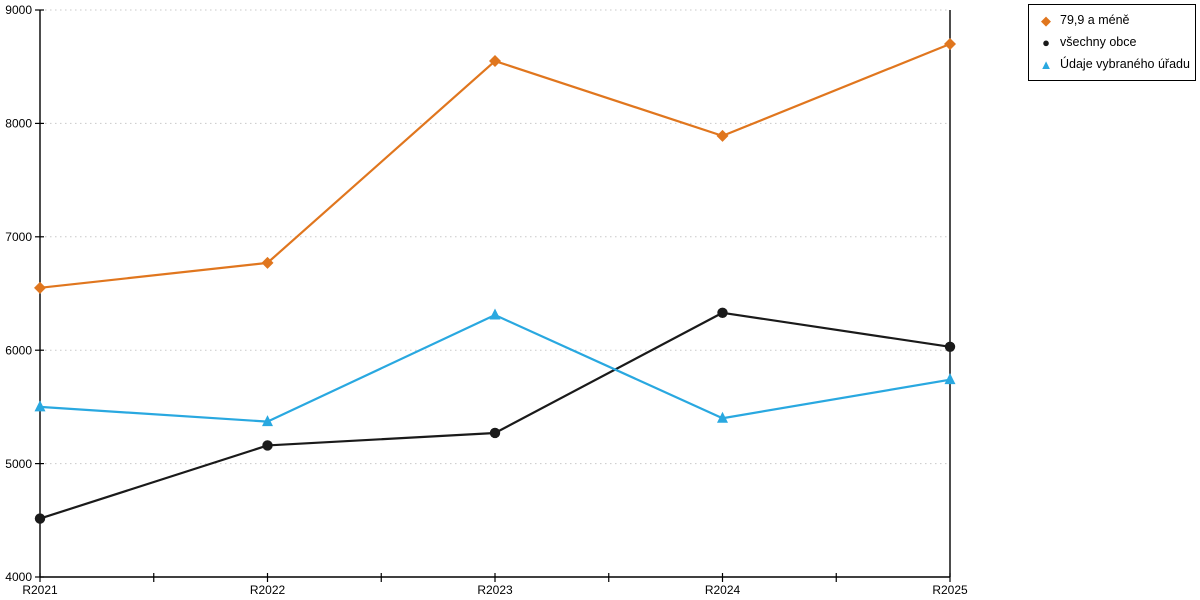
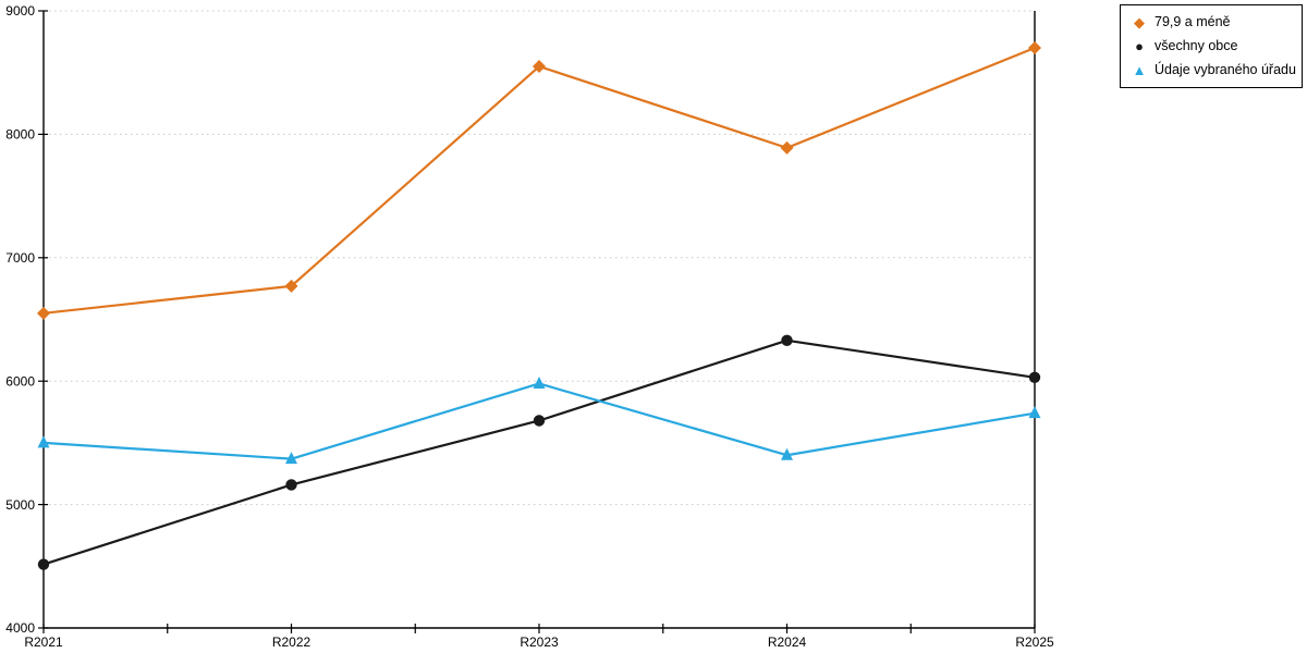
všechny obce/R2023: 5270 -> 5680
Údaje vybraného úřadu/R2023: 6310 -> 5980
